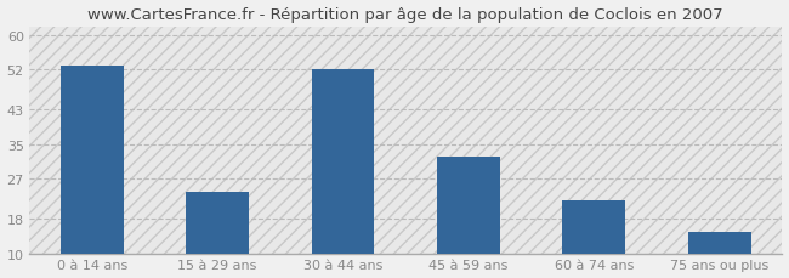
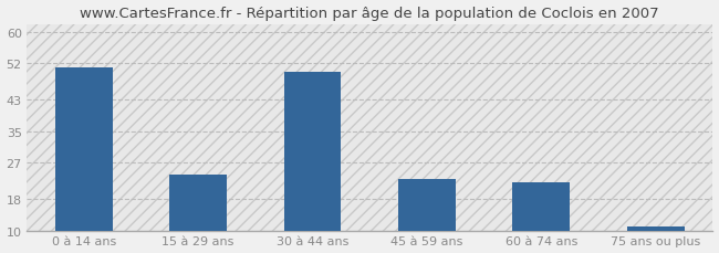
0 à 14 ans: 53 -> 51
30 à 44 ans: 52 -> 50
45 à 59 ans: 32 -> 23
75 ans ou plus: 15 -> 11
